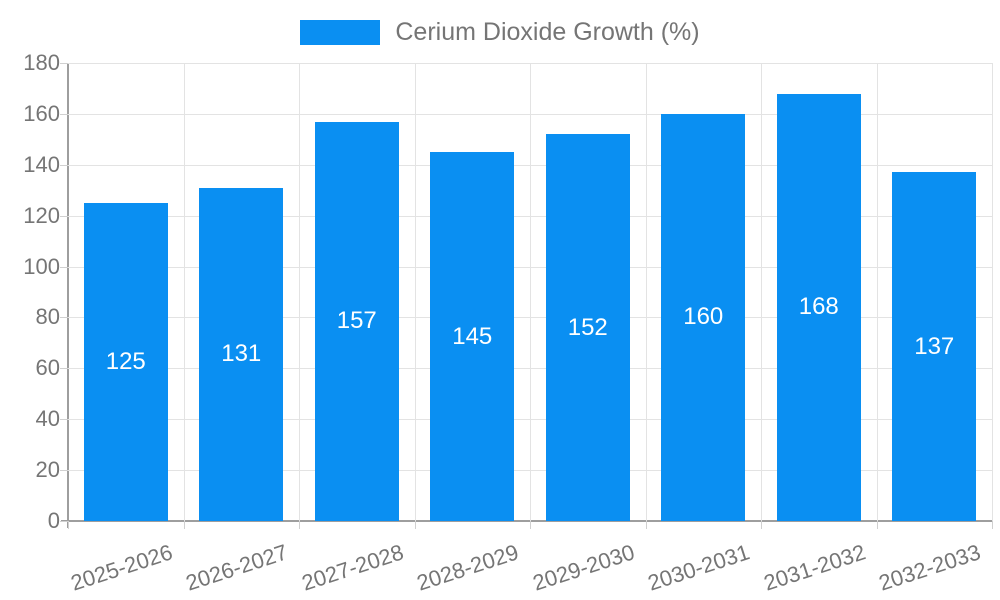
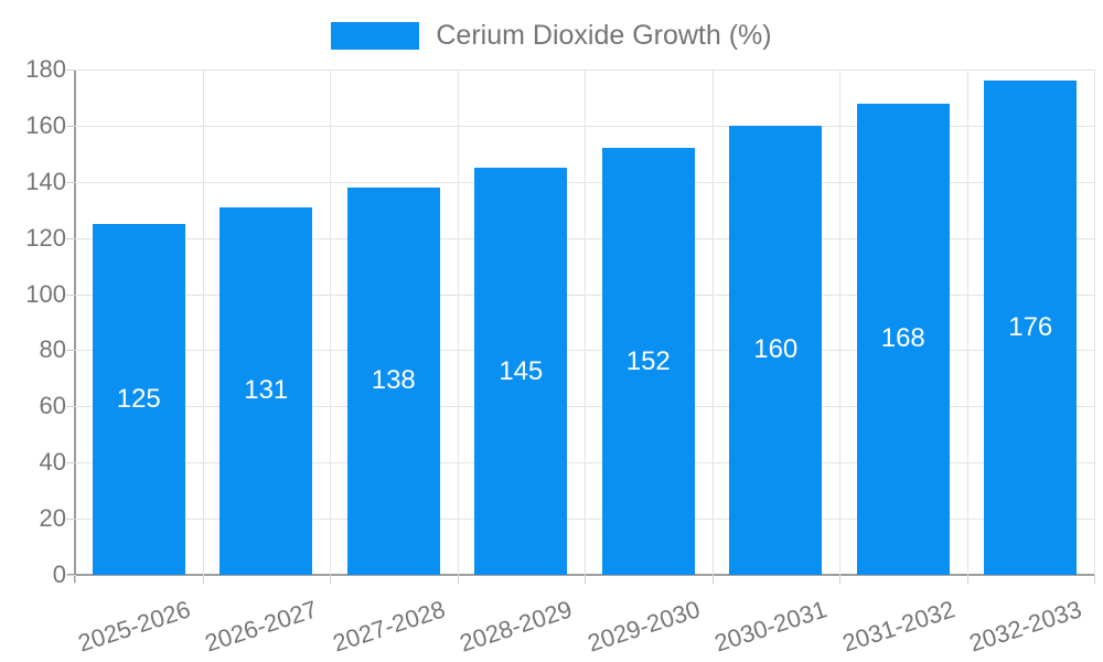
2027-2028: 157 -> 138
2032-2033: 137 -> 176
